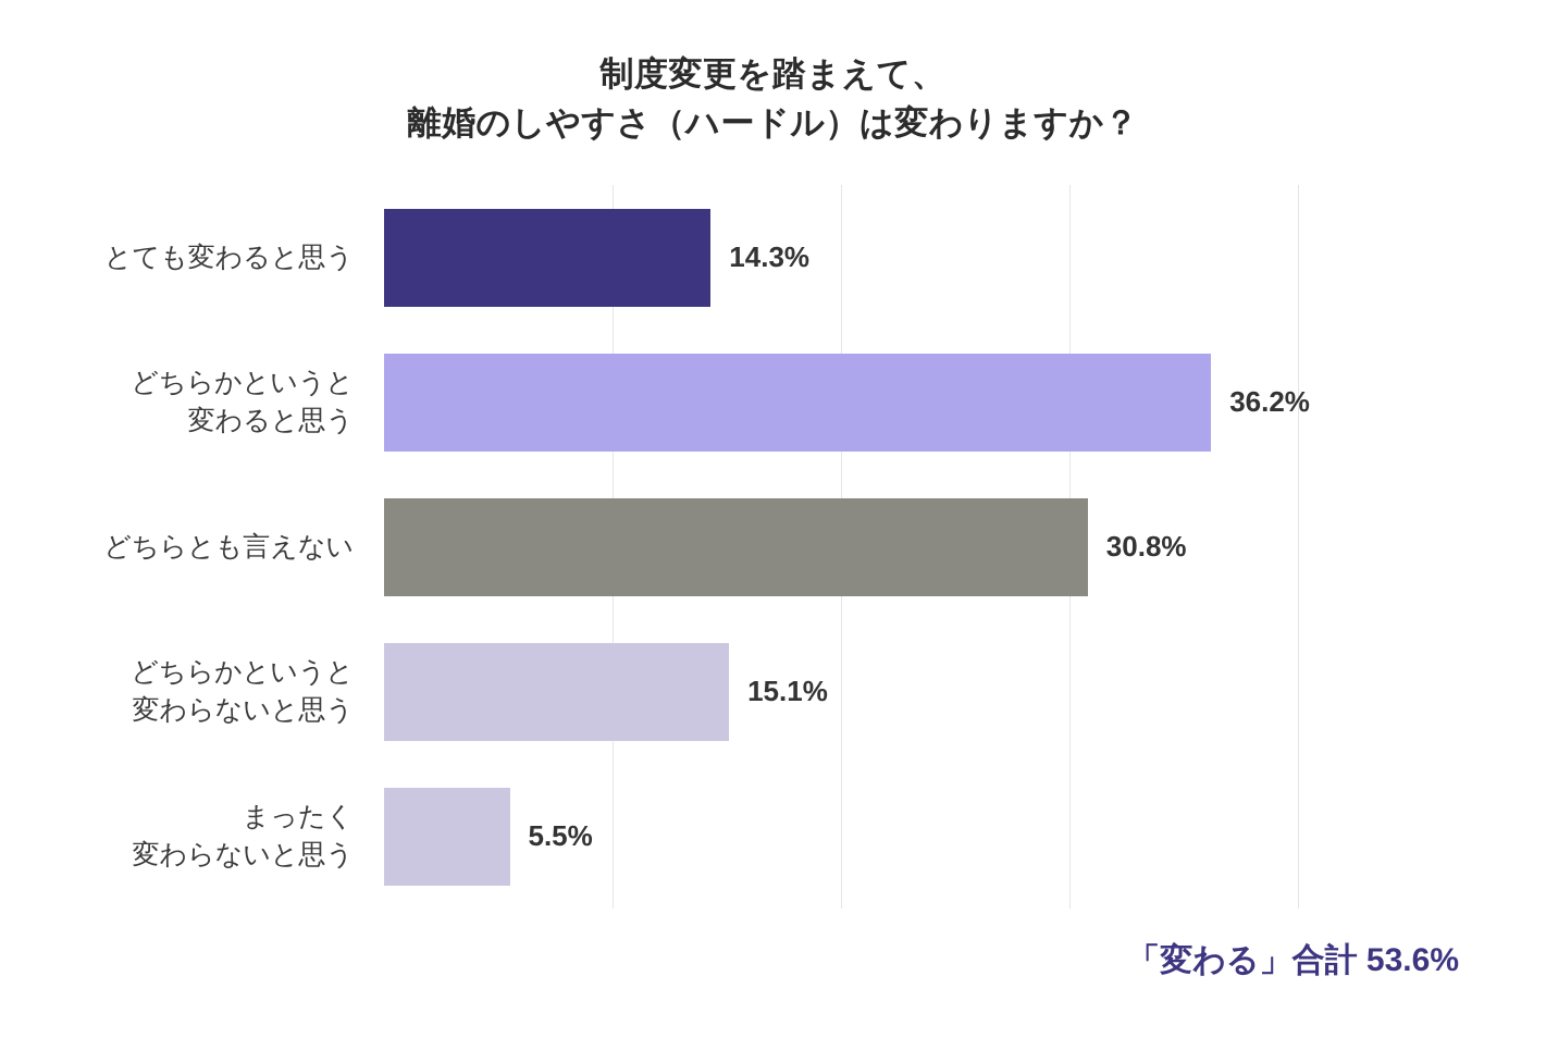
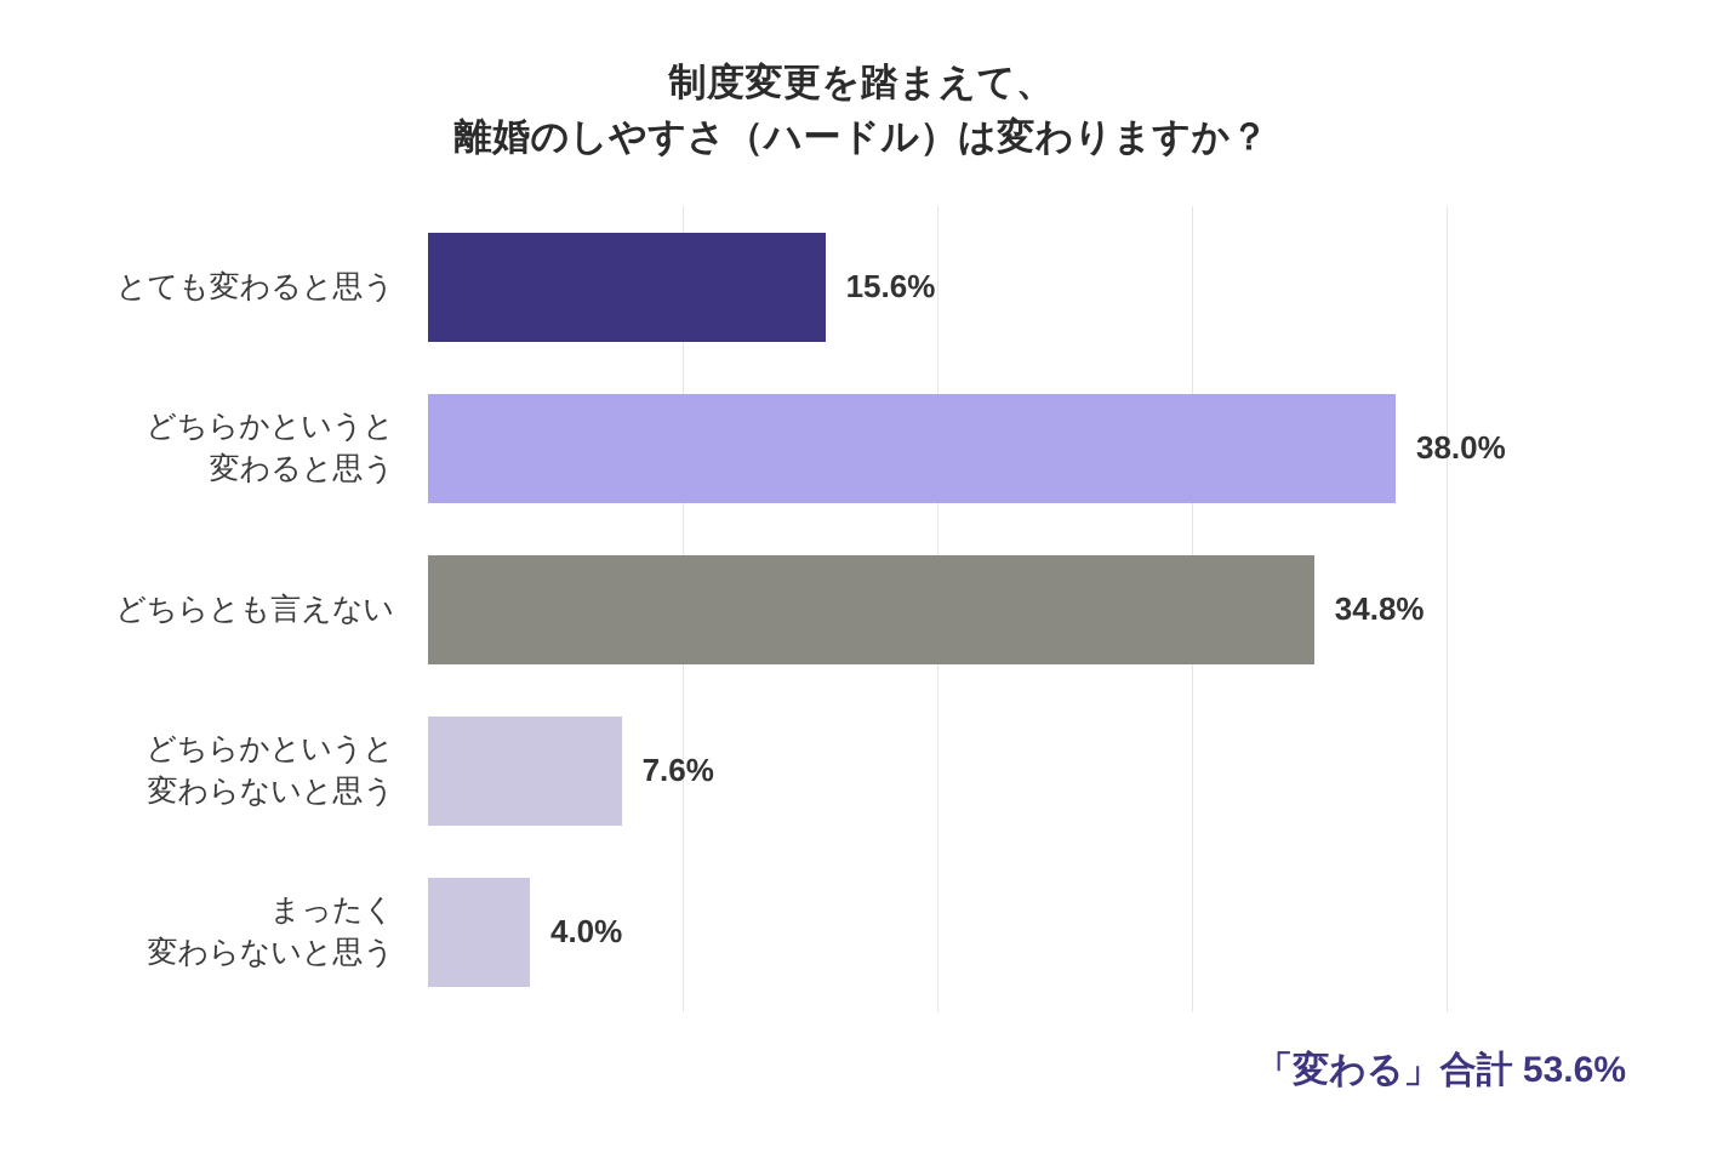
とても変わると思う: 14.3% -> 15.6%
どちらかというと 変わると思う: 36.2% -> 38.0%
どちらとも言えない: 30.8% -> 34.8%
どちらかというと 変わらないと思う: 15.1% -> 7.6%
まったく 変わらないと思う: 5.5% -> 4.0%
